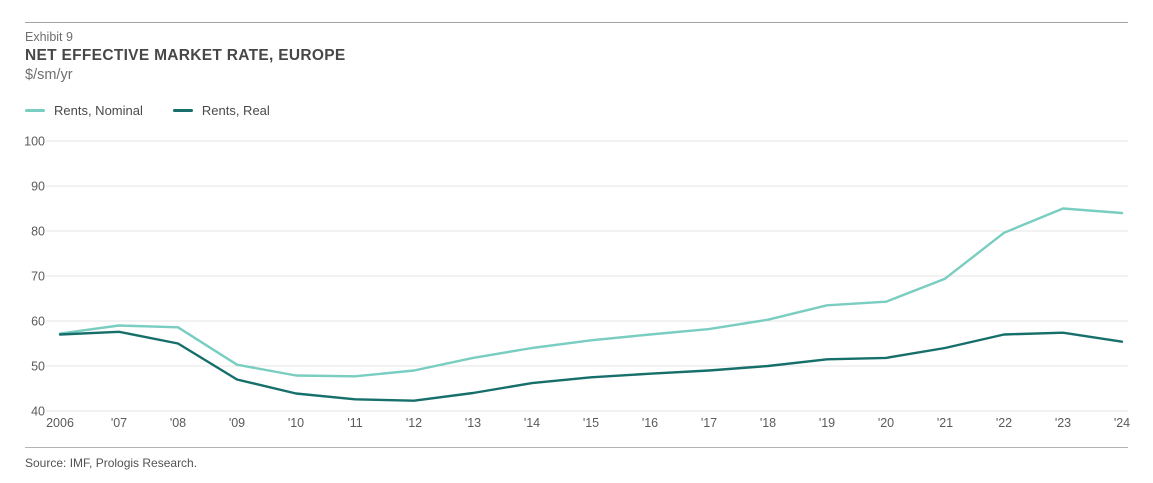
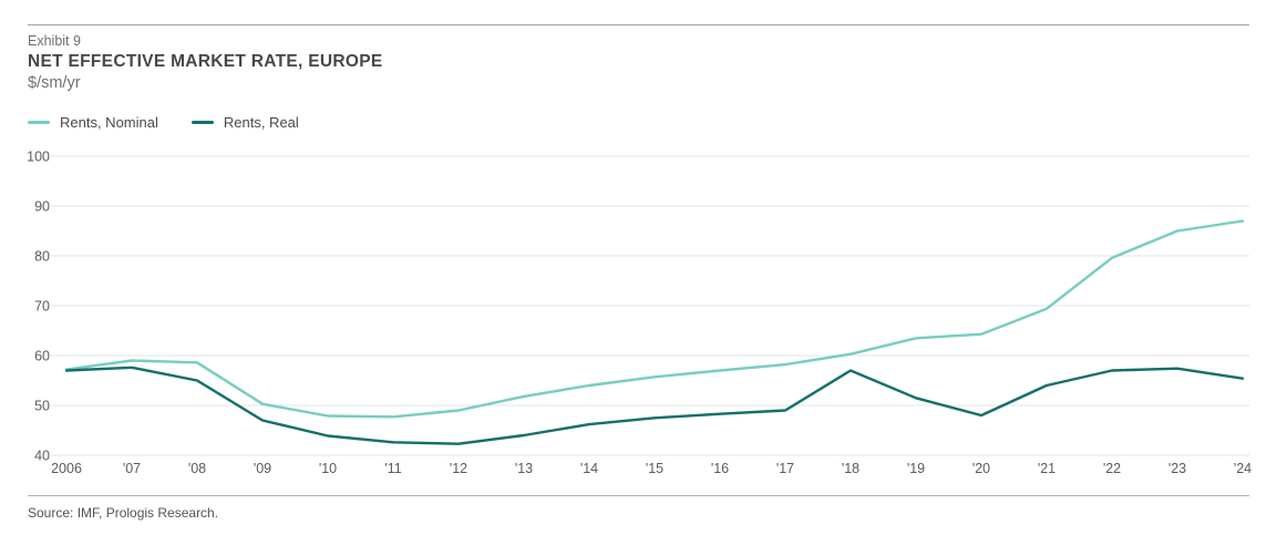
Rents, Real/'18: 50 -> 57
Rents, Real/'20: 52 -> 48
Rents, Nominal/'24: 84 -> 87
